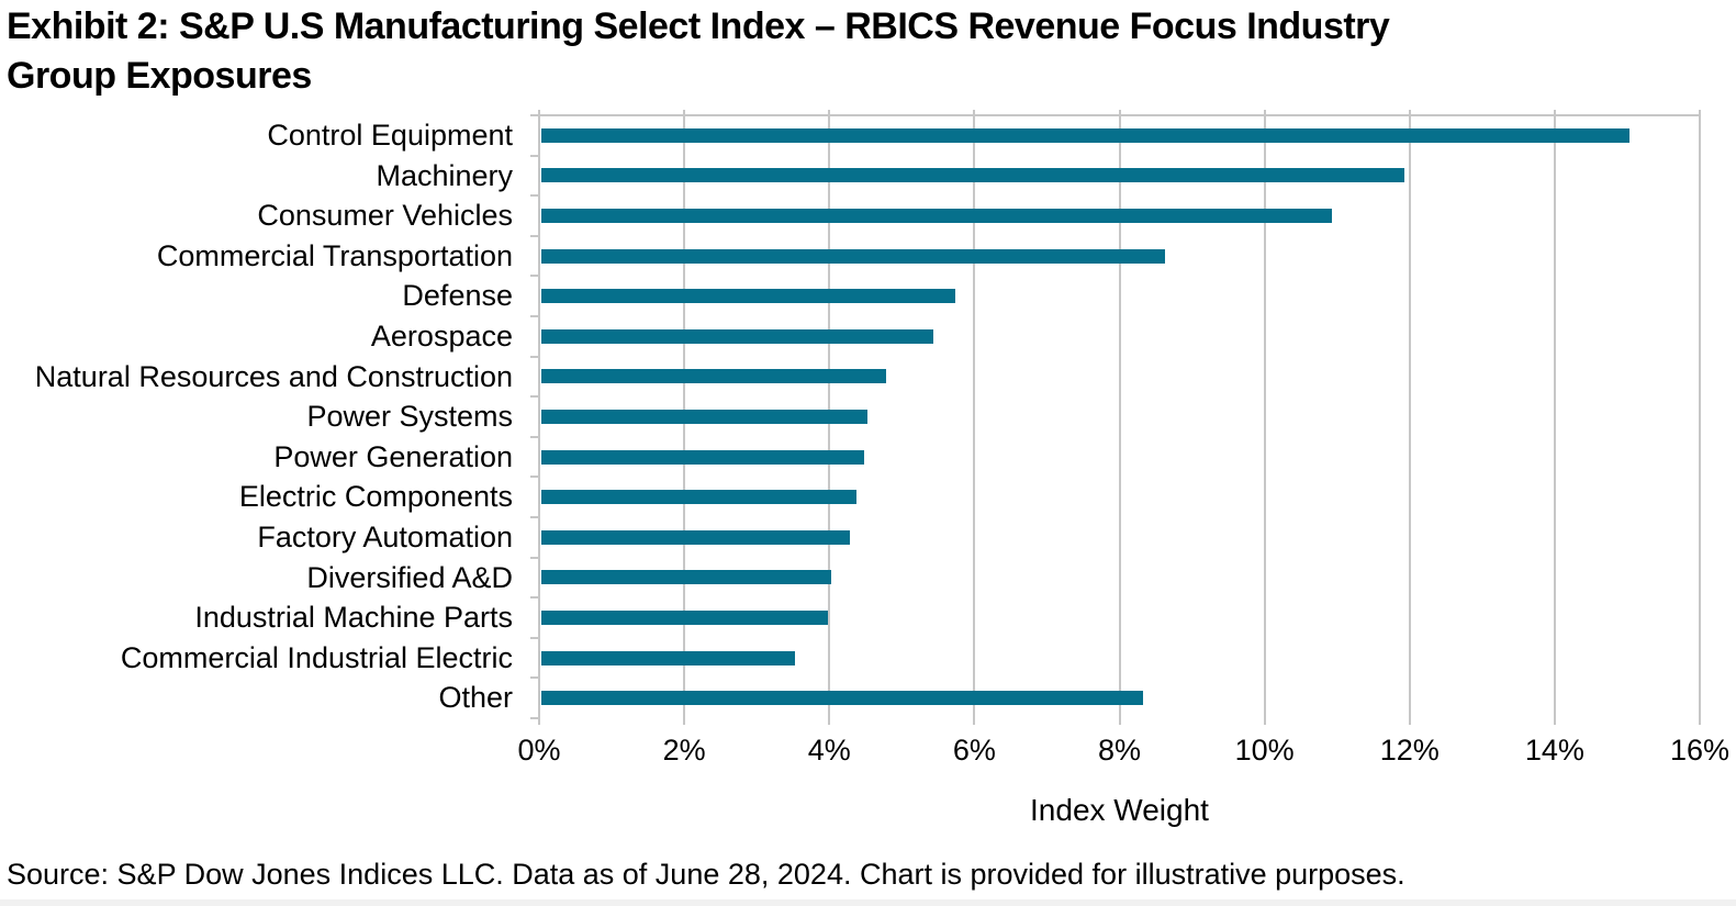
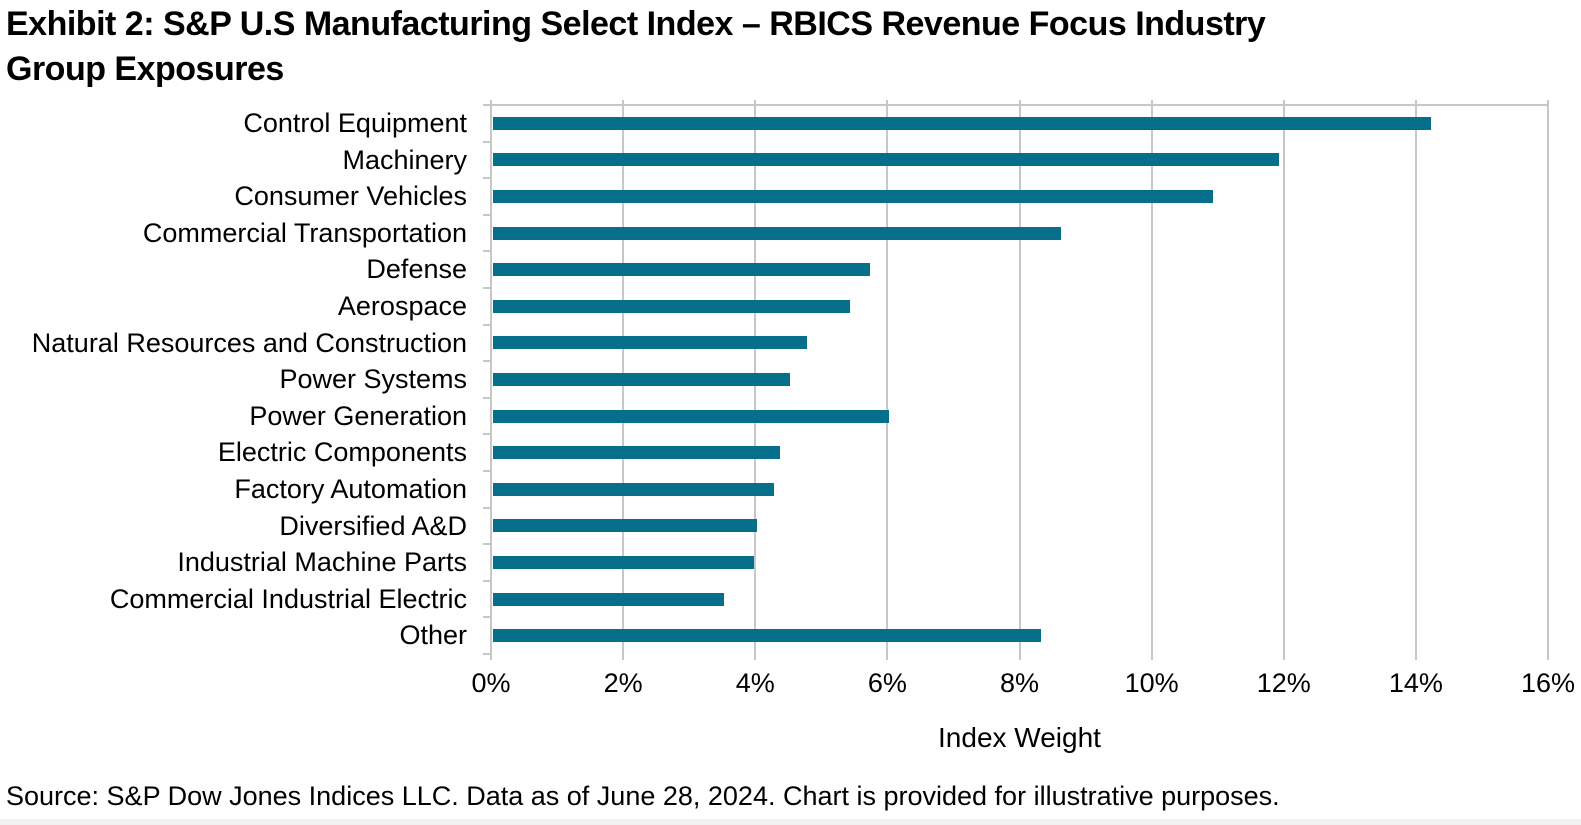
Control Equipment: 15.0% -> 14.2%
Power Generation: 4.5% -> 6.0%
